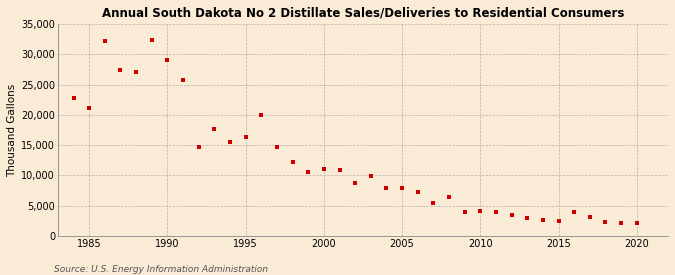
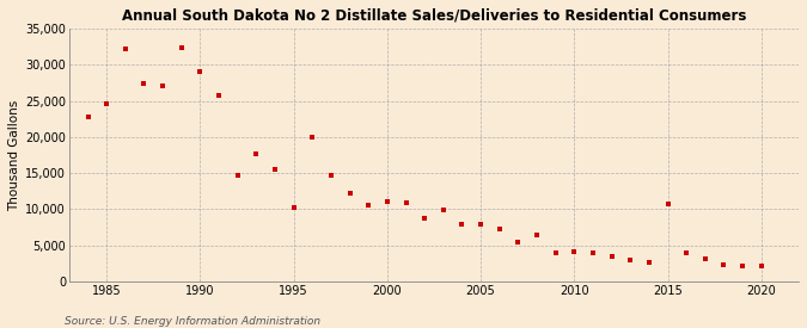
1985: 21,200 -> 24,600
1995: 16,400 -> 10,200
2015: 2,400 -> 10,800
